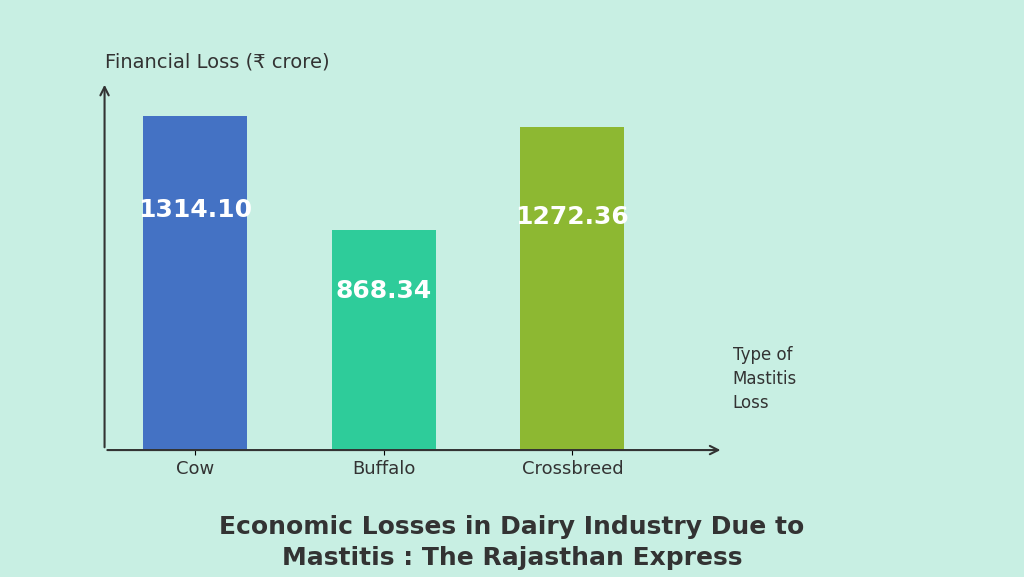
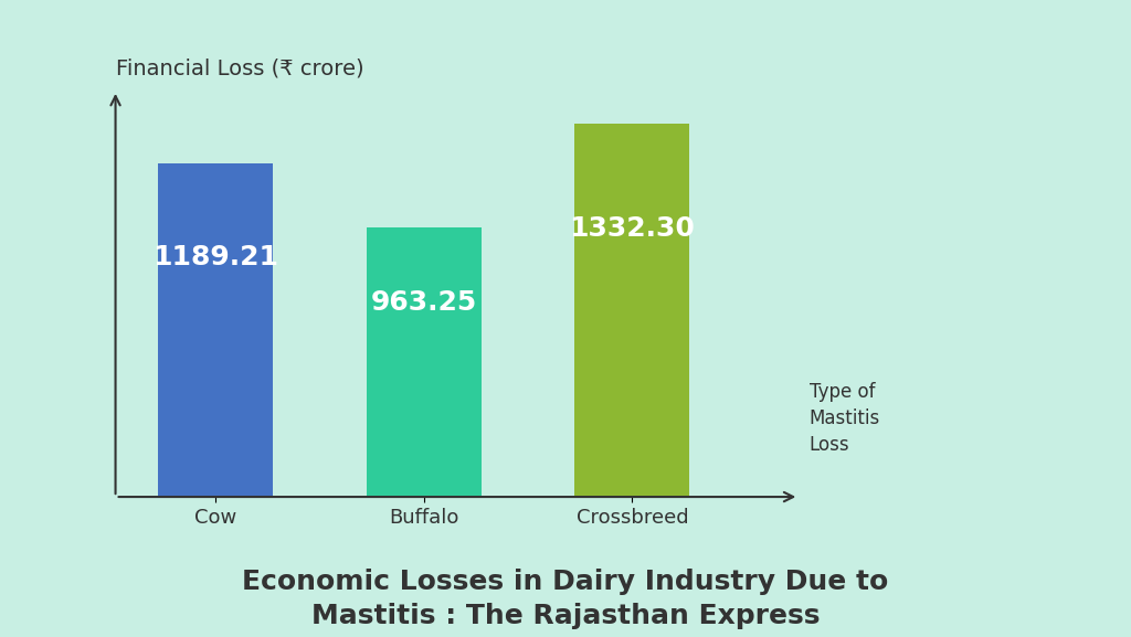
Cow: 1314.10 -> 1189.21
Buffalo: 868.34 -> 963.25
Crossbreed: 1272.36 -> 1332.30
